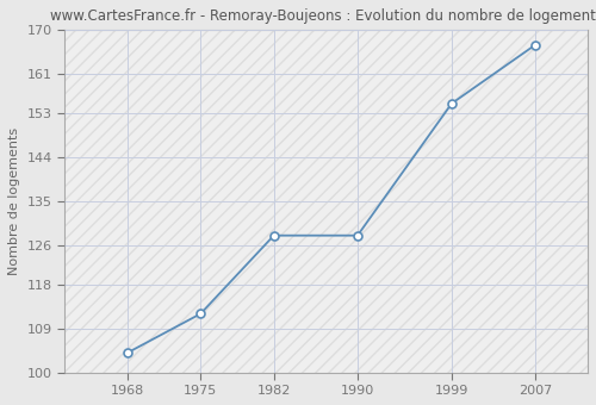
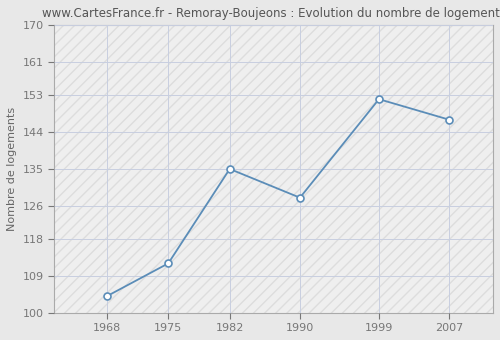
1982: 128 -> 135
1999: 155 -> 152
2007: 167 -> 147
